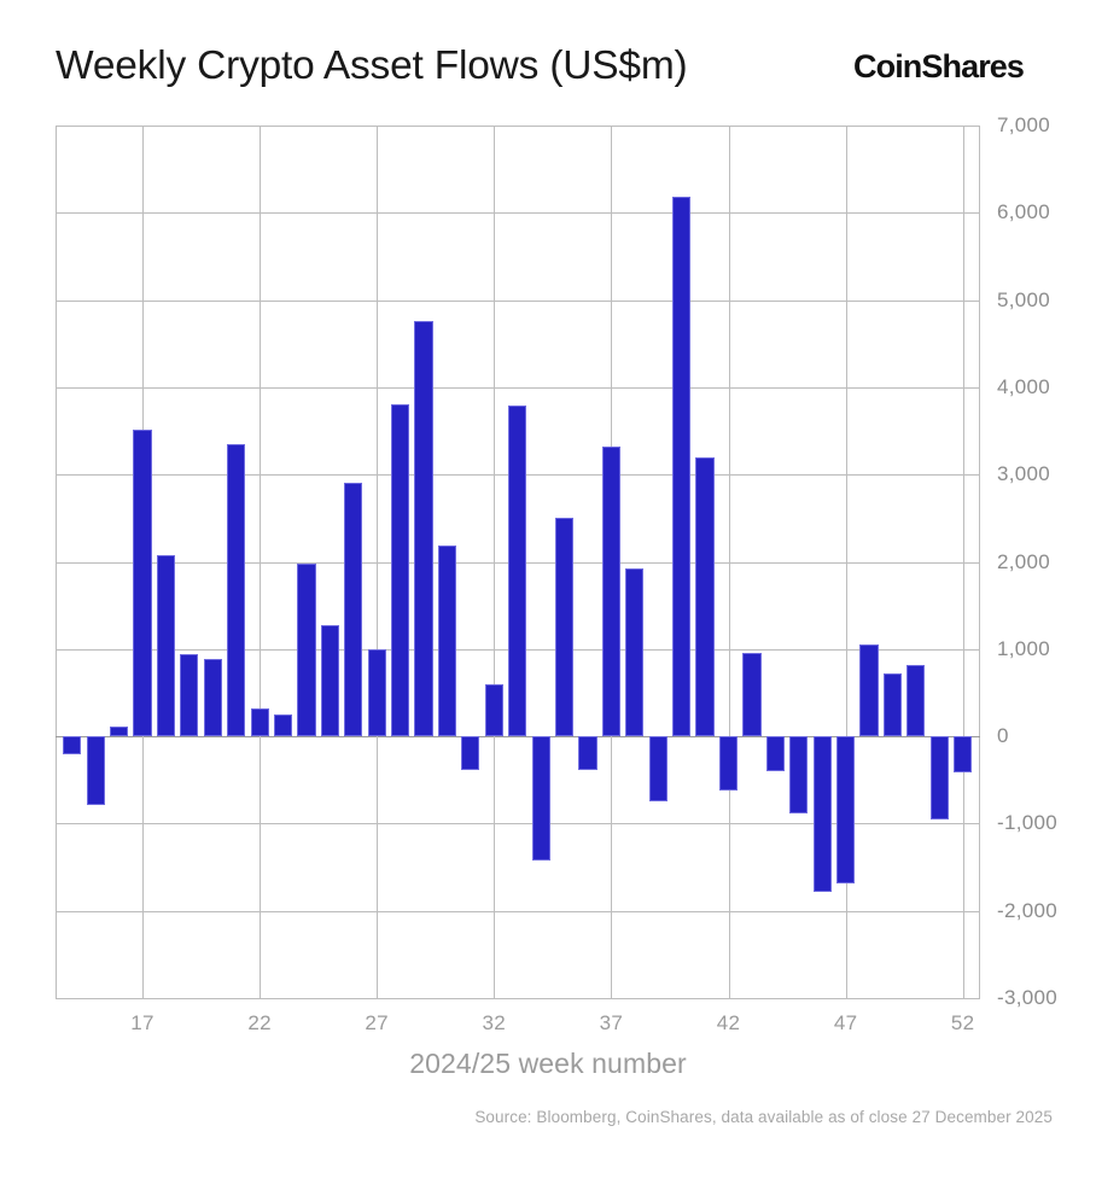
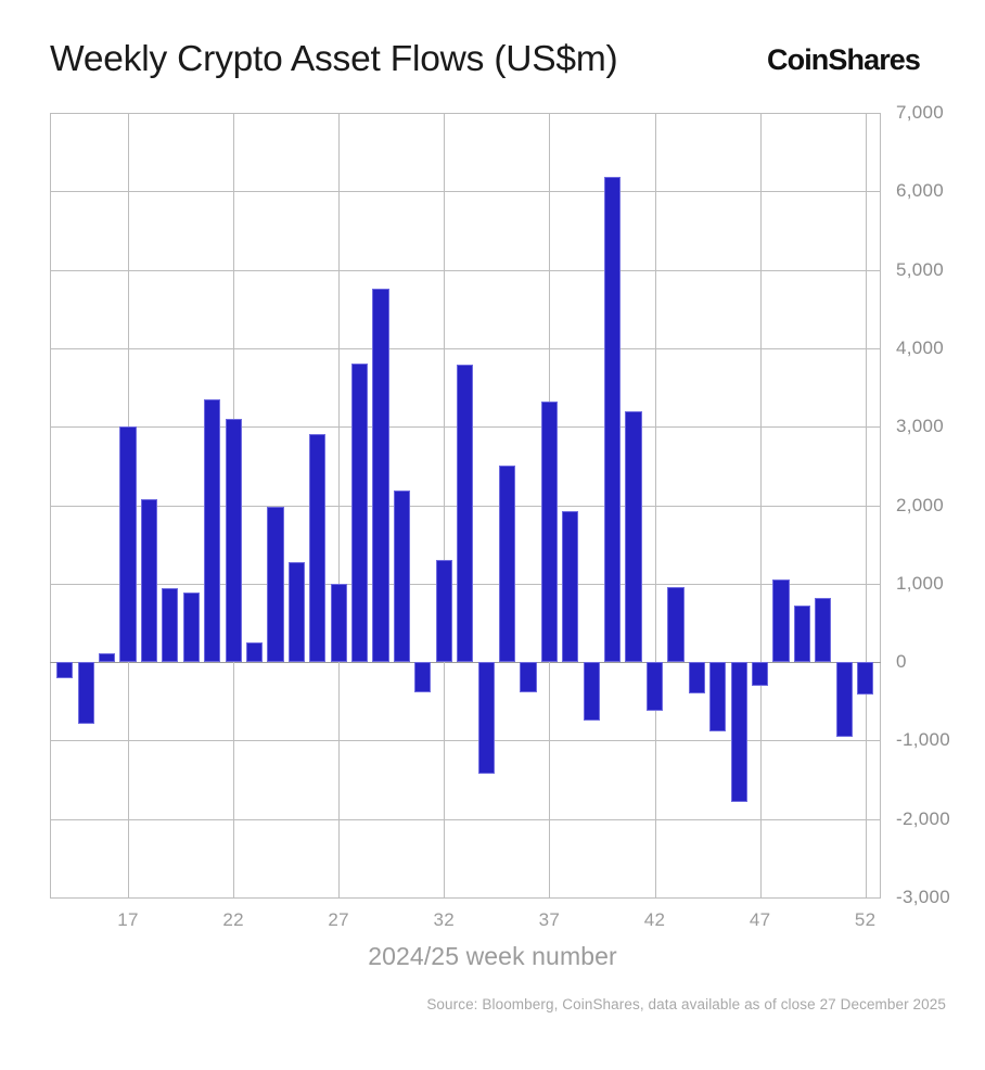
17: 3500 -> 3000
22: 300 -> 3100
32: 600 -> 1300
47: -1700 -> -300
